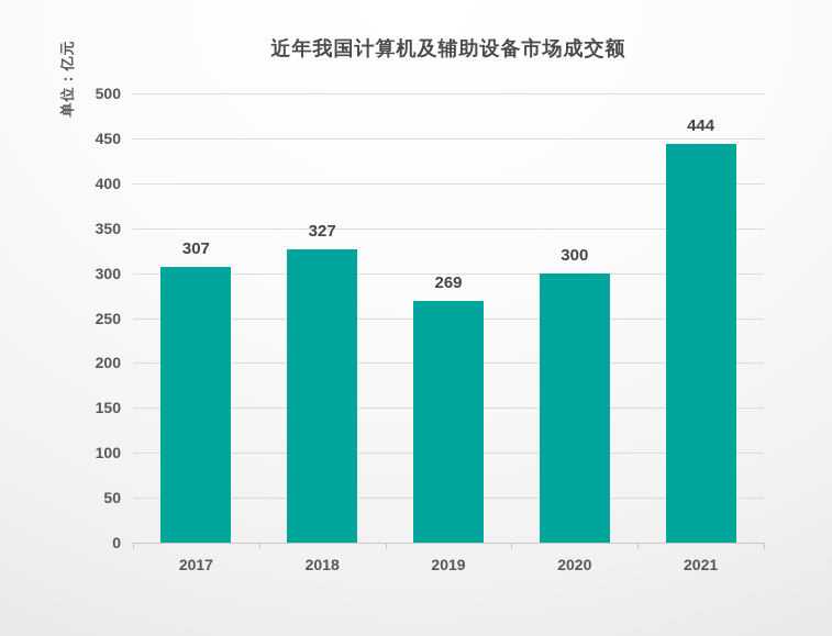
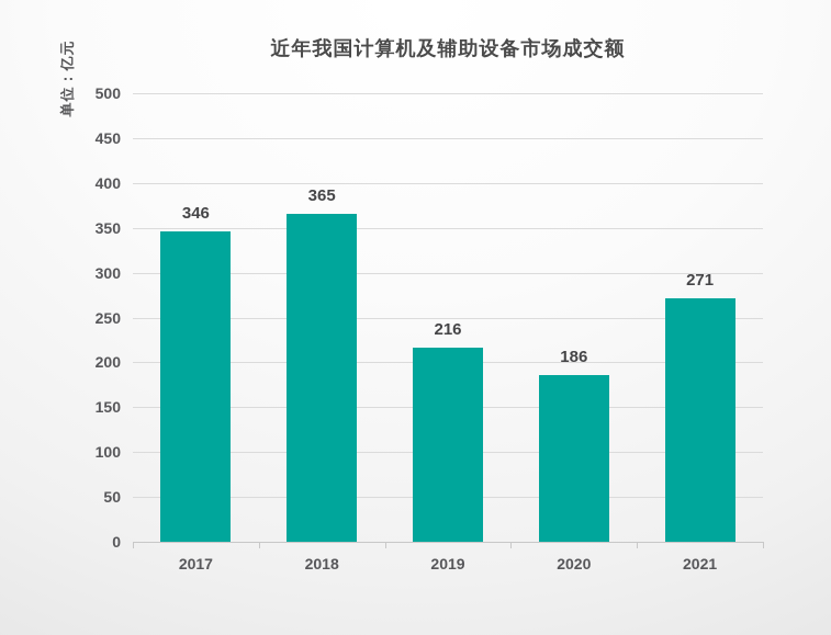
2017: 307 -> 346
2018: 327 -> 365
2019: 269 -> 216
2020: 300 -> 186
2021: 444 -> 271
